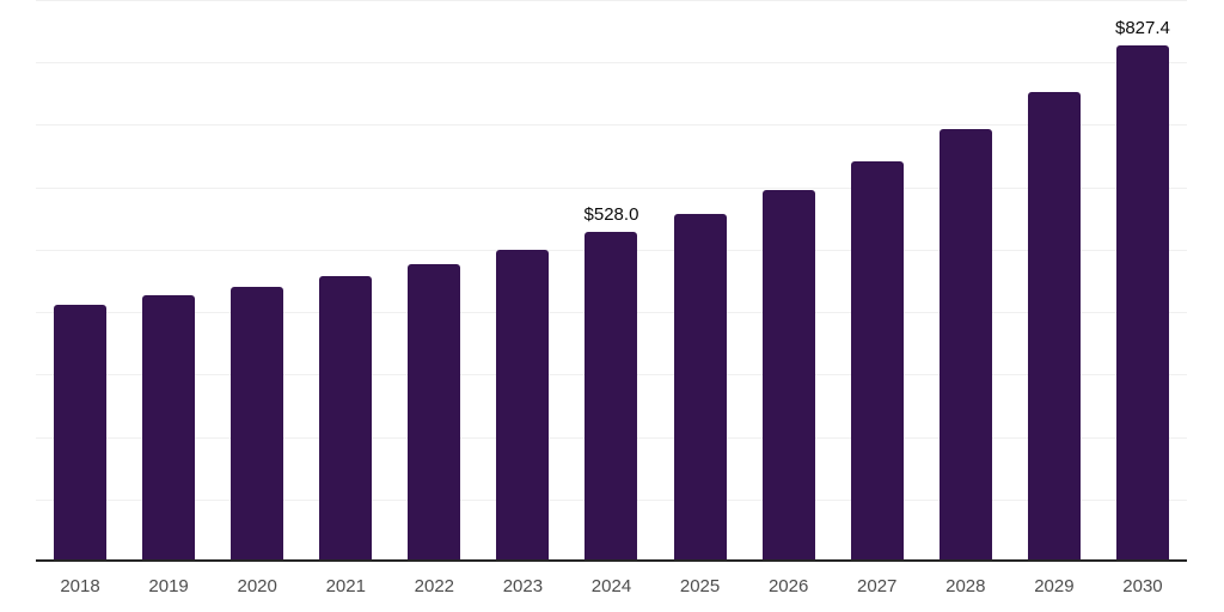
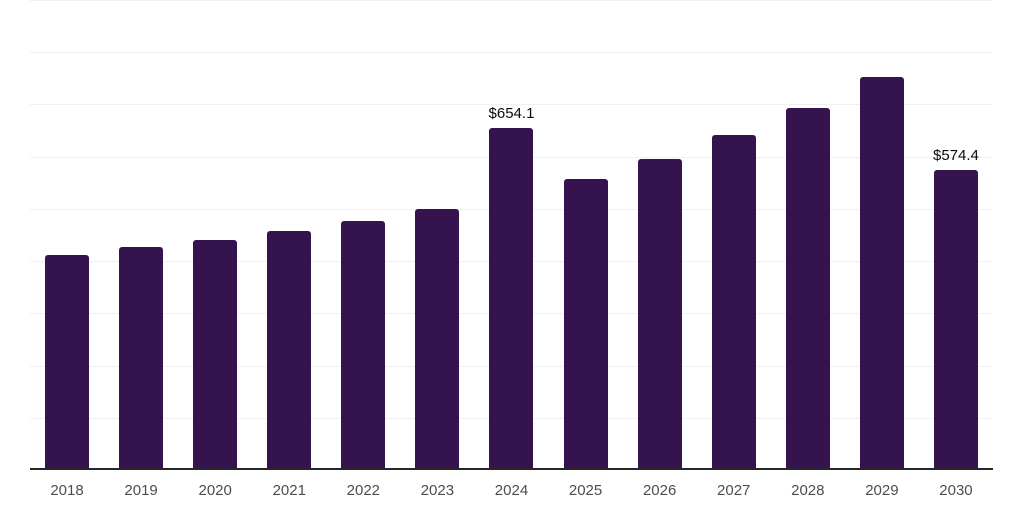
2024: $528.0 -> $654.1
2030: $827.4 -> $574.4
